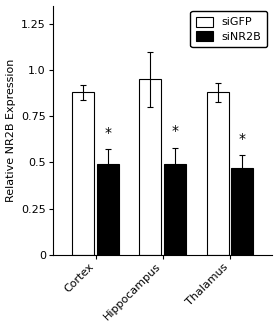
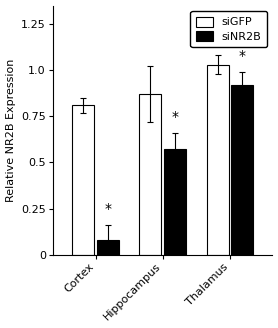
siGFP/Cortex: 0.88 -> 0.81
siNR2B/Cortex: 0.49 -> 0.08
siGFP/Hippocampus: 0.95 -> 0.87
siNR2B/Hippocampus: 0.49 -> 0.57
siGFP/Thalamus: 0.88 -> 1.03
siNR2B/Thalamus: 0.47 -> 0.92
